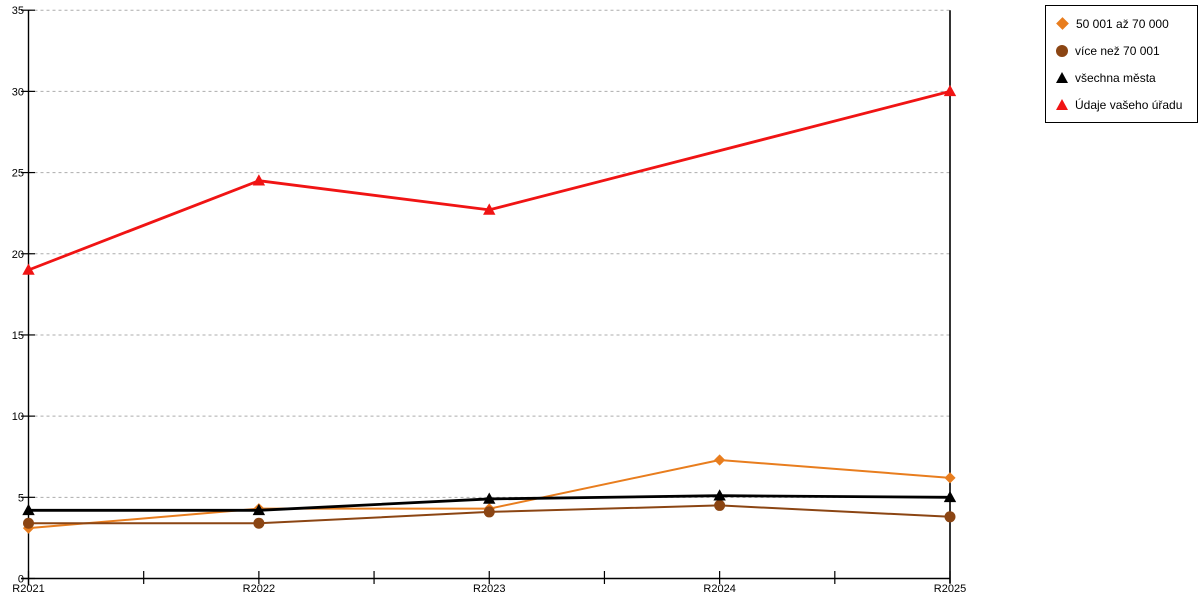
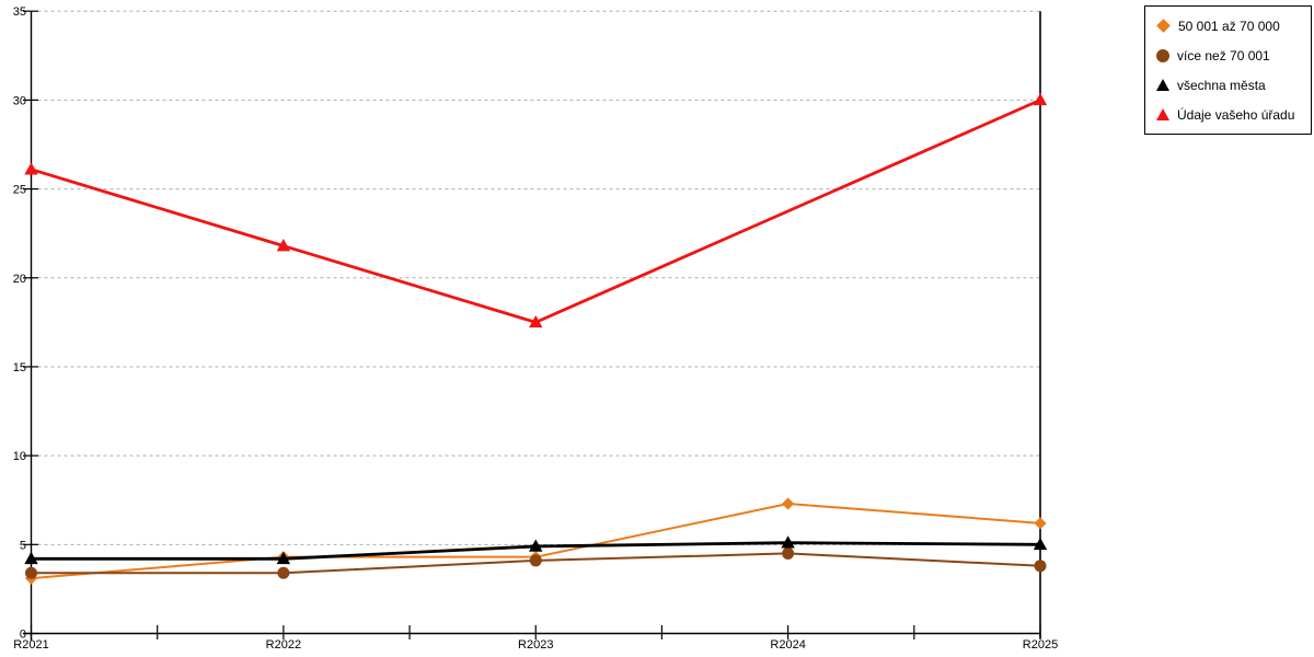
Údaje vašeho úřadu/R2021: 19.0 -> 26.1
Údaje vašeho úřadu/R2022: 24.5 -> 21.8
Údaje vašeho úřadu/R2023: 22.7 -> 17.5
